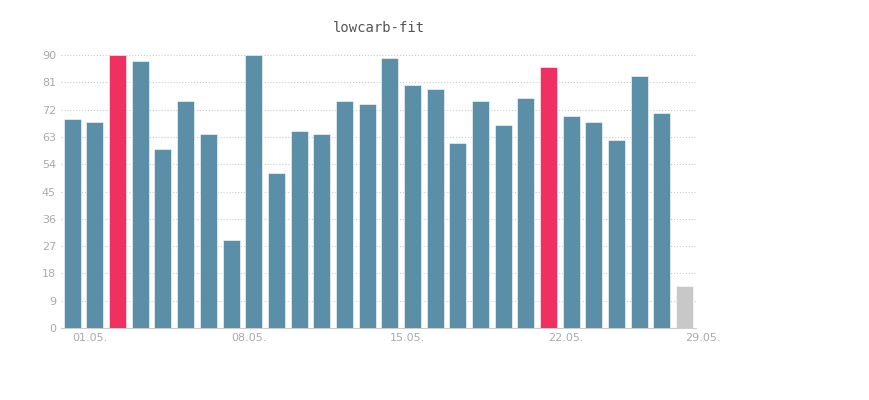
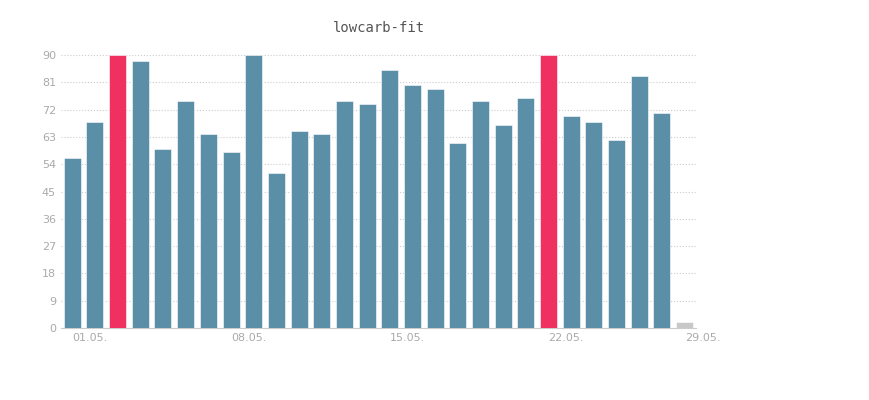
01.05.: 69 -> 56
08.05.: 29 -> 58
15.05.: 89 -> 85
22.05.: 86 -> 90
29.05.: 14 -> 2
